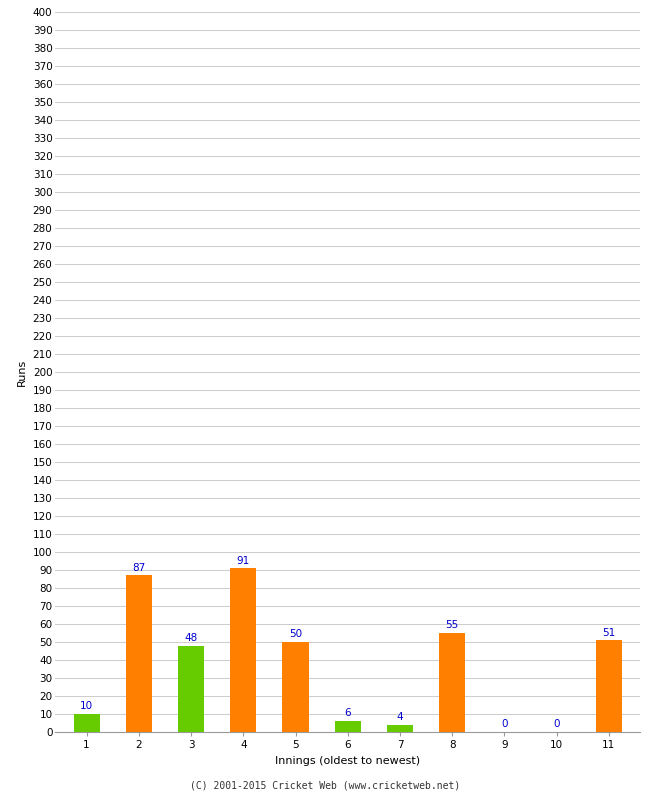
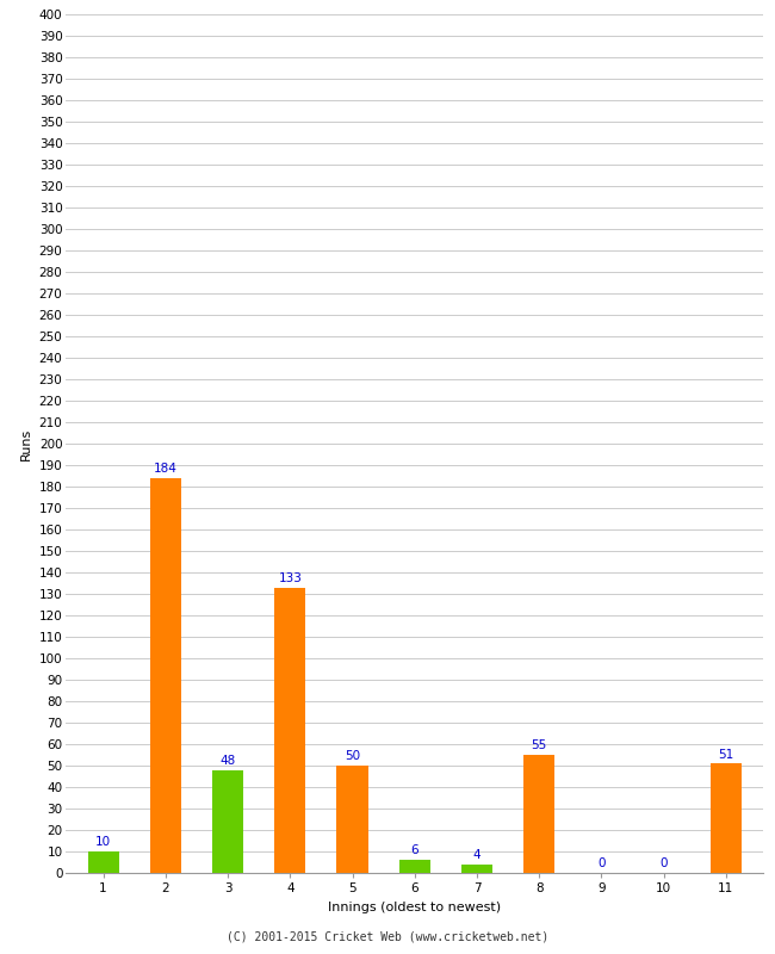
2: 87 -> 184
4: 91 -> 133
